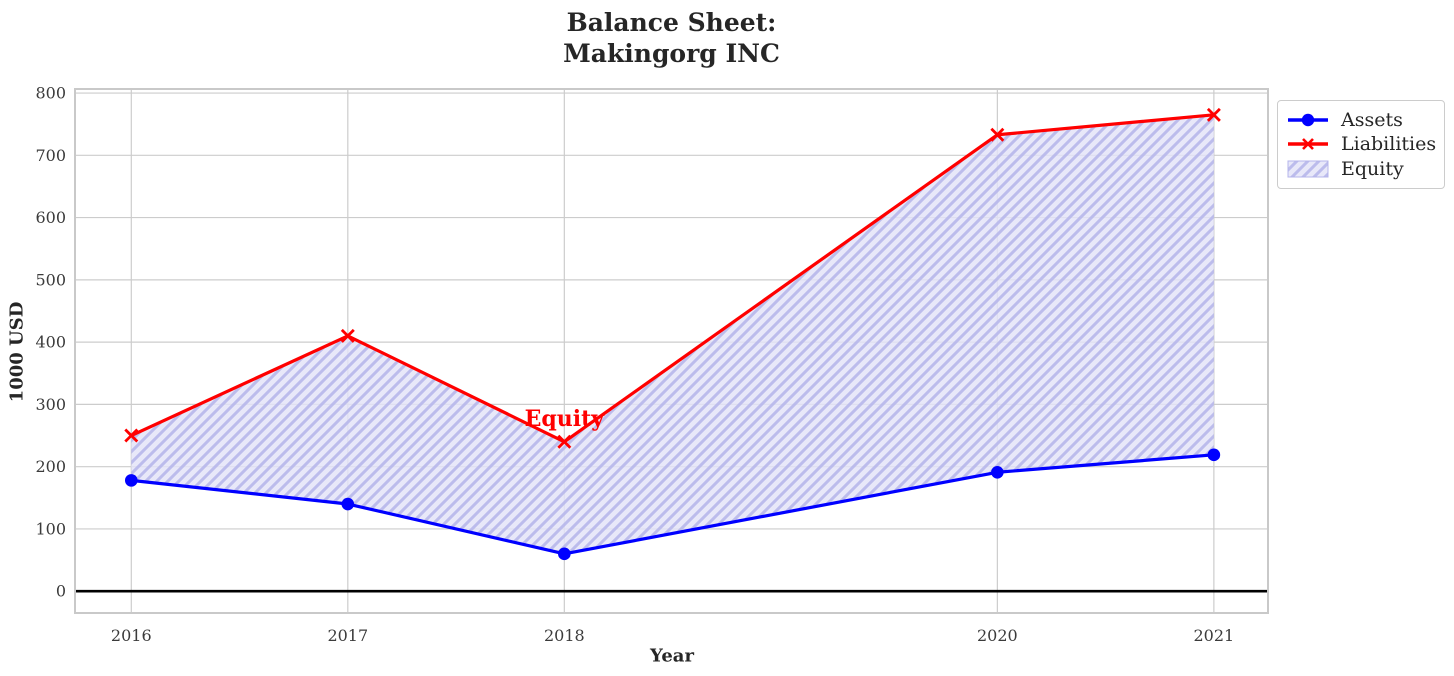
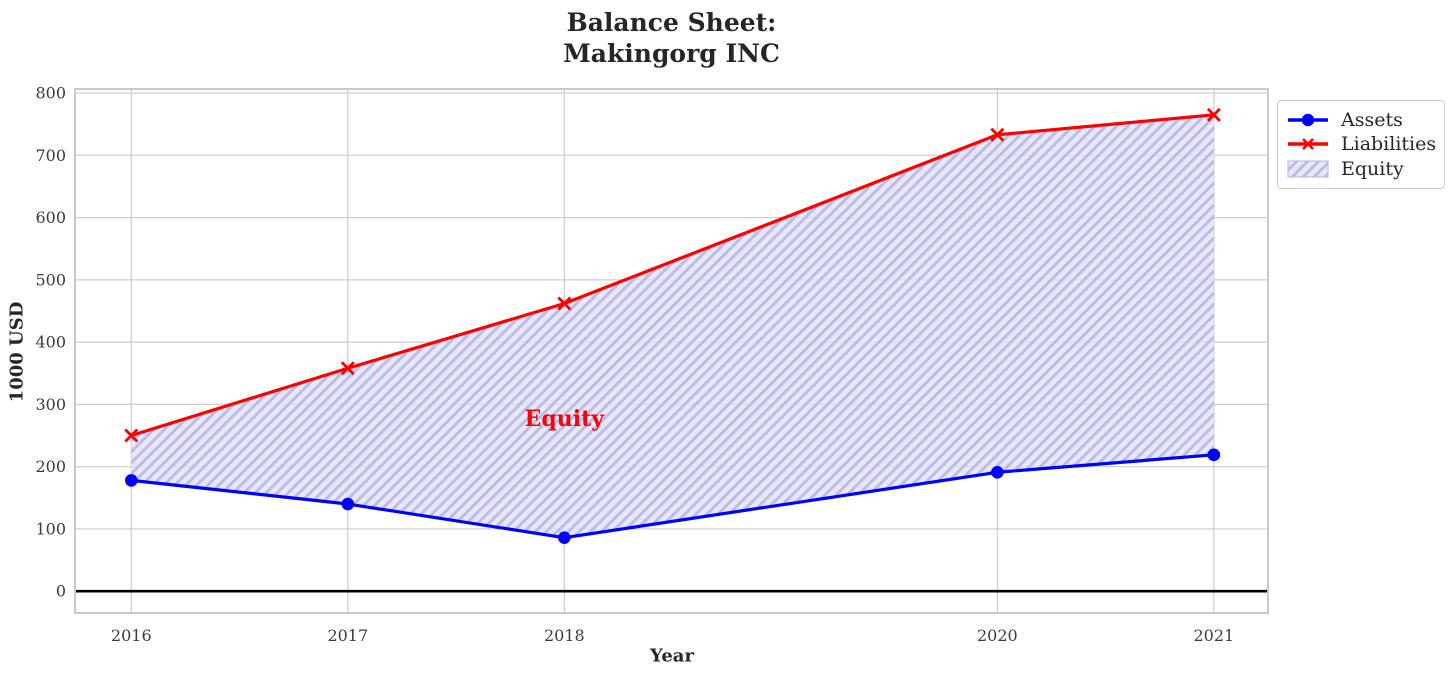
Liabilities/2017: 410 -> 360
Assets/2018: 60 -> 90
Liabilities/2018: 240 -> 460
